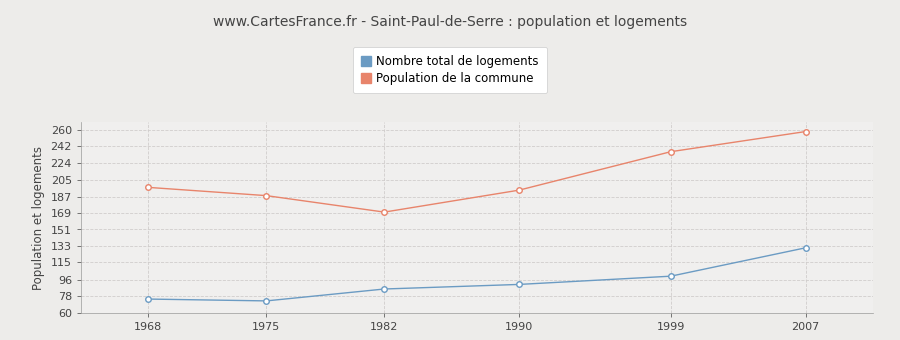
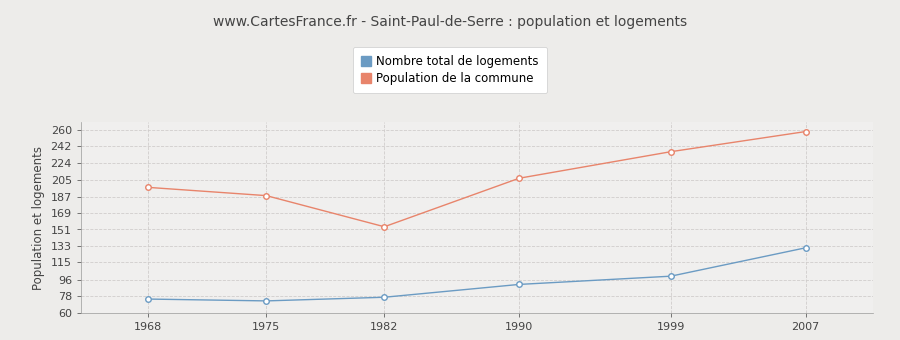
Nombre total de logements/1982: 86 -> 77
Population de la commune/1982: 170 -> 154
Population de la commune/1990: 194 -> 207
